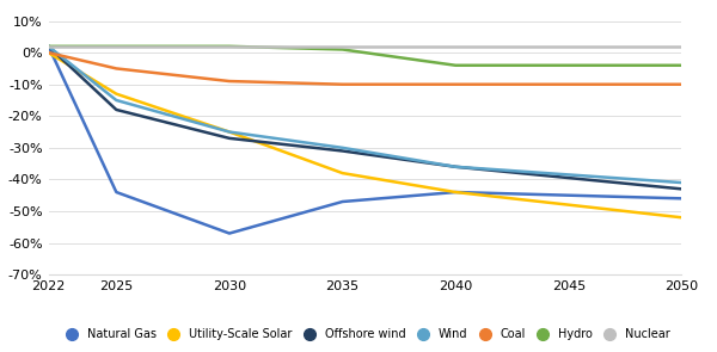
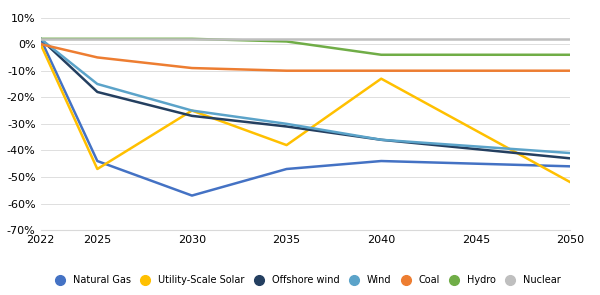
Utility-Scale Solar/2025: -13% -> -47%
Utility-Scale Solar/2040: -44% -> -13%
